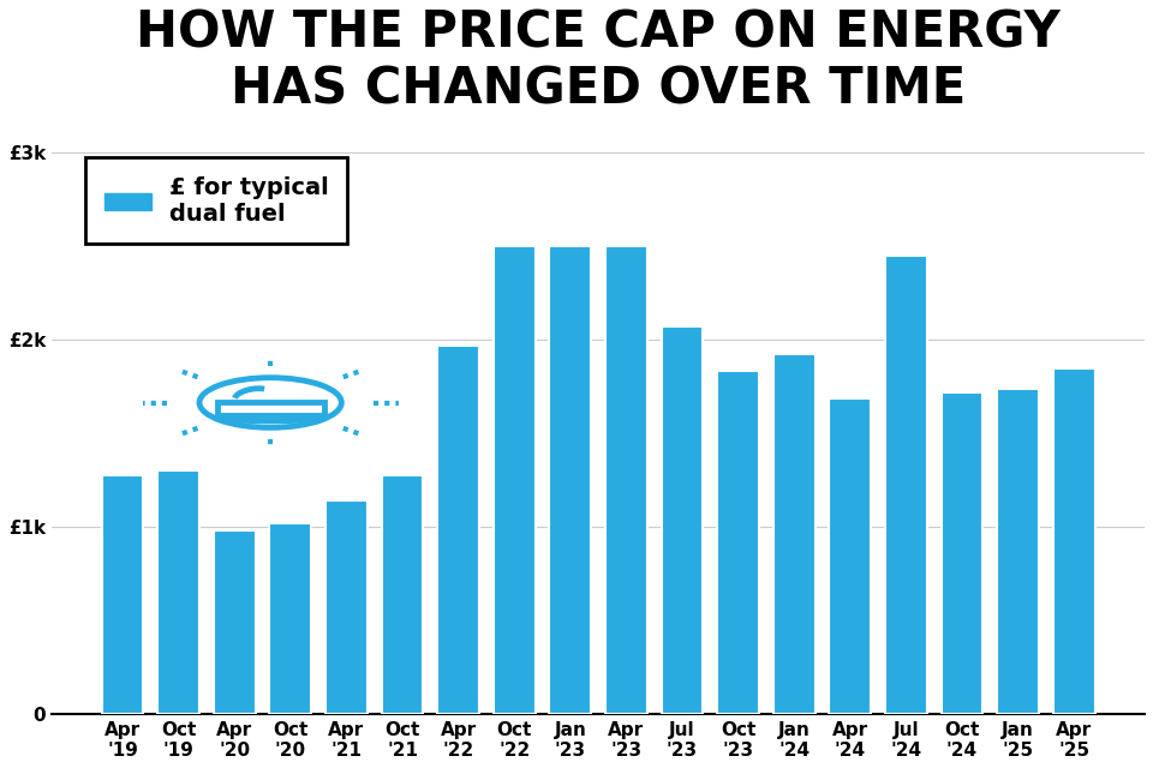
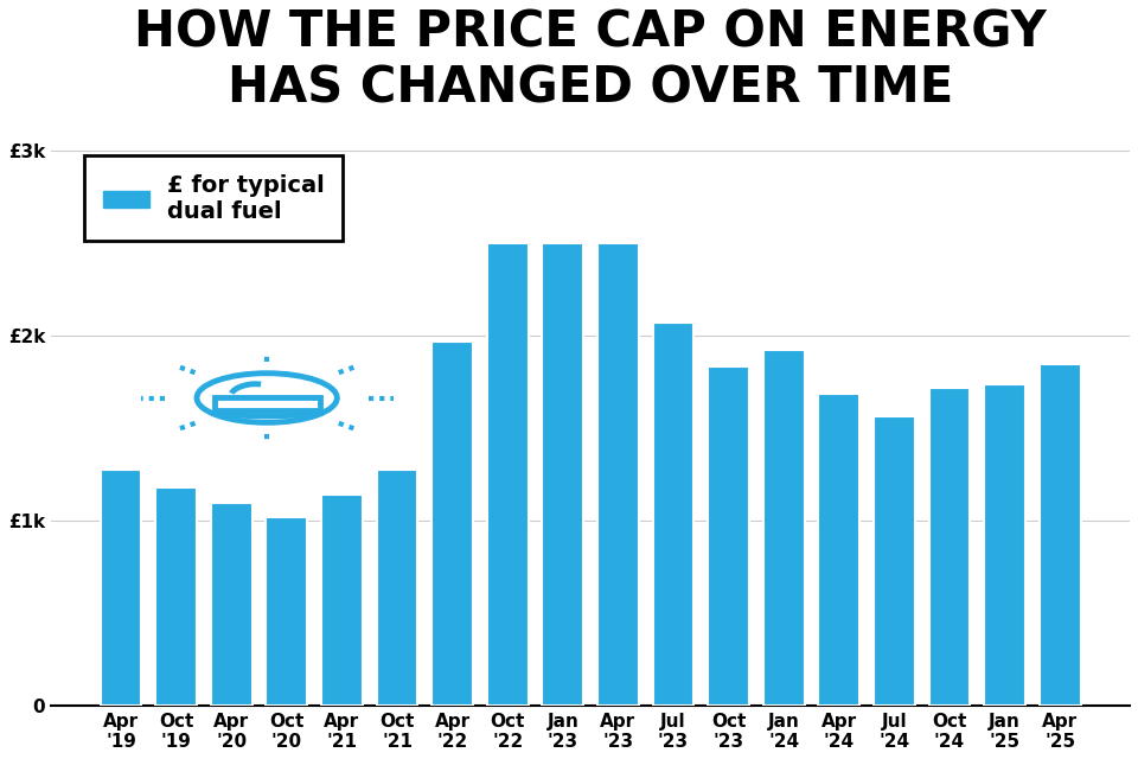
Oct '19: £1.30k -> £1.18k
Apr '20: £0.98k -> £1.10k
Jul '24: £2.45k -> £1.57k
